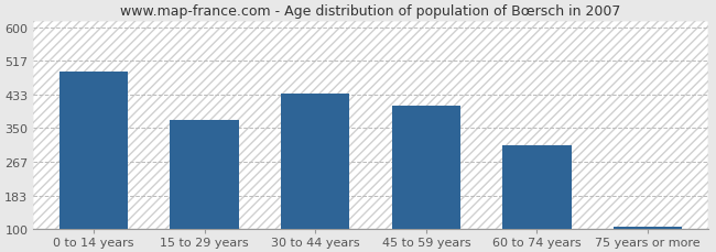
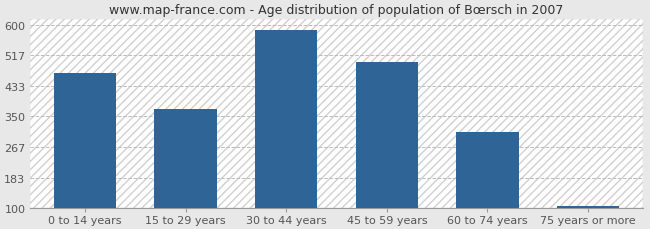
0 to 14 years: 490 -> 470
30 to 44 years: 435 -> 585
45 to 59 years: 405 -> 498
